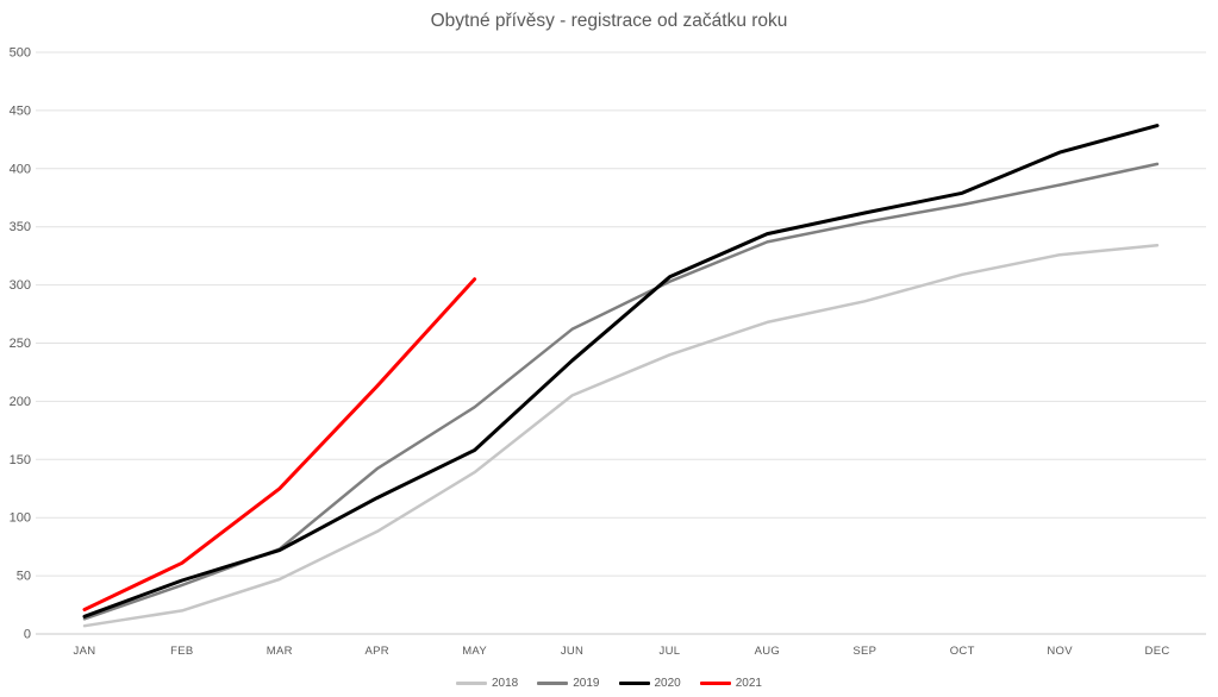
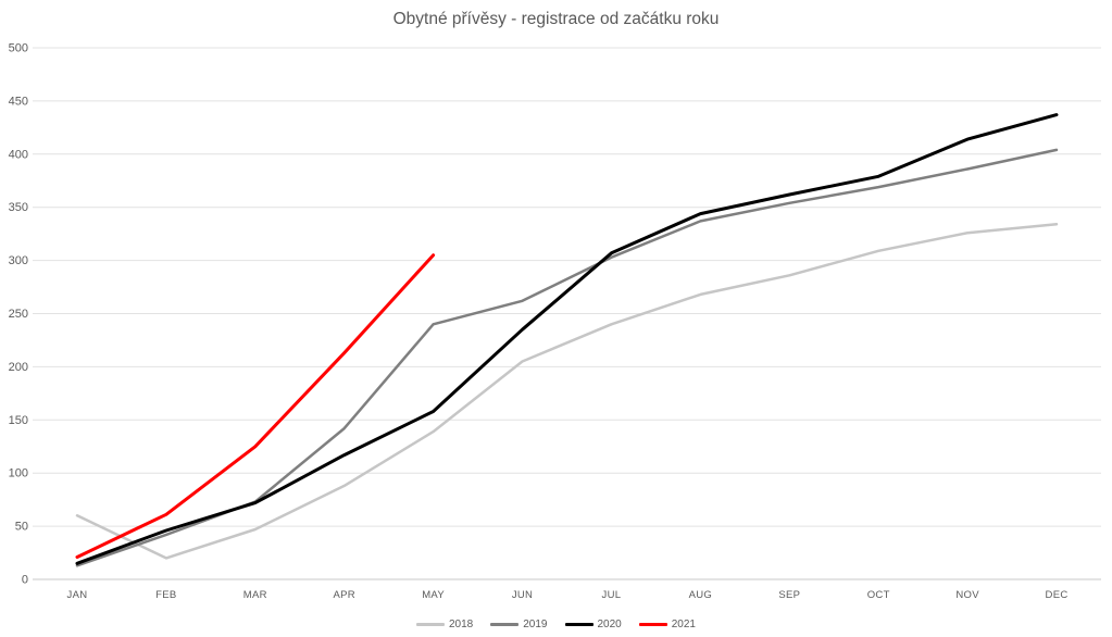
2018/JAN: 10 -> 60
2019/MAY: 200 -> 240
